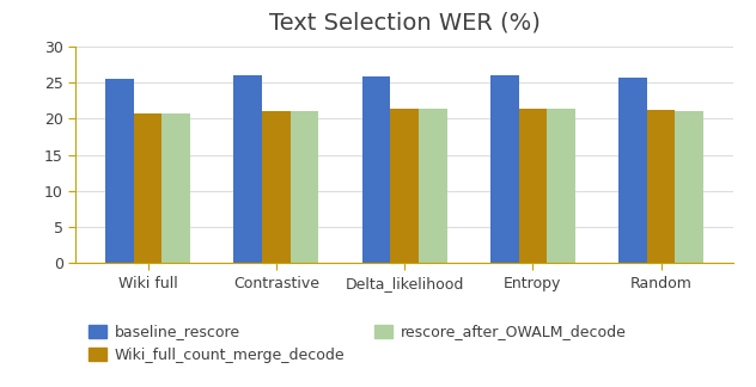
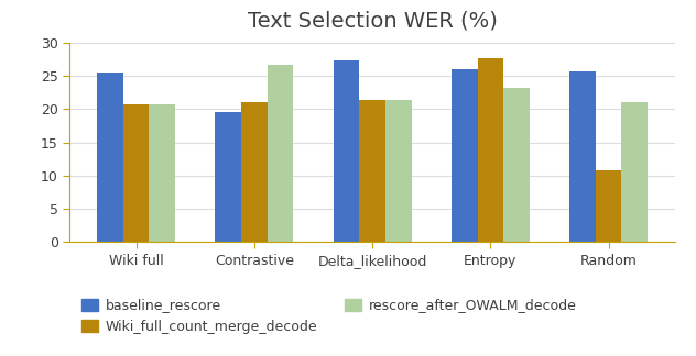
baseline_rescore/Contrastive: 26.0 -> 19.6
rescore_after_OWALM_decode/Contrastive: 21.0 -> 26.6
baseline_rescore/Delta_likelihood: 25.8 -> 27.4
Wiki_full_count_merge_decode/Entropy: 21.4 -> 27.6
rescore_after_OWALM_decode/Entropy: 21.3 -> 23.2
Wiki_full_count_merge_decode/Random: 21.2 -> 10.8
